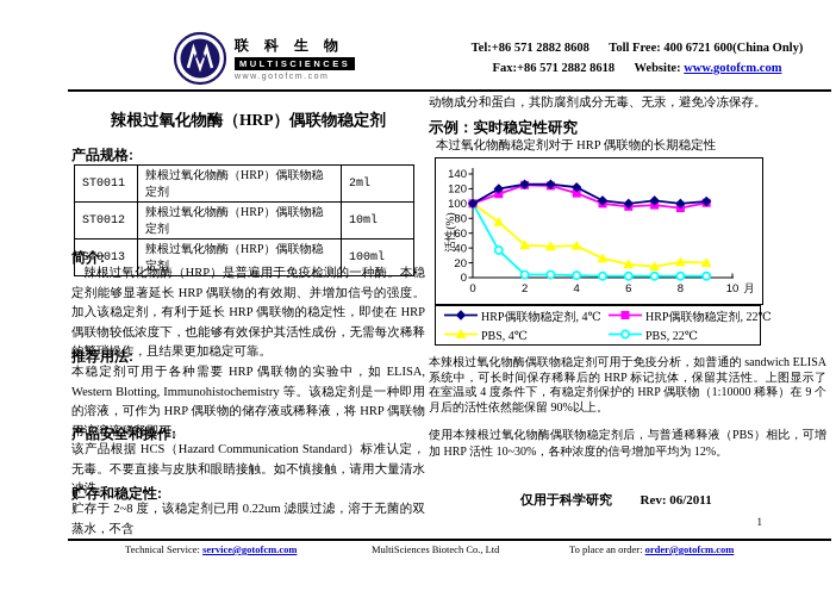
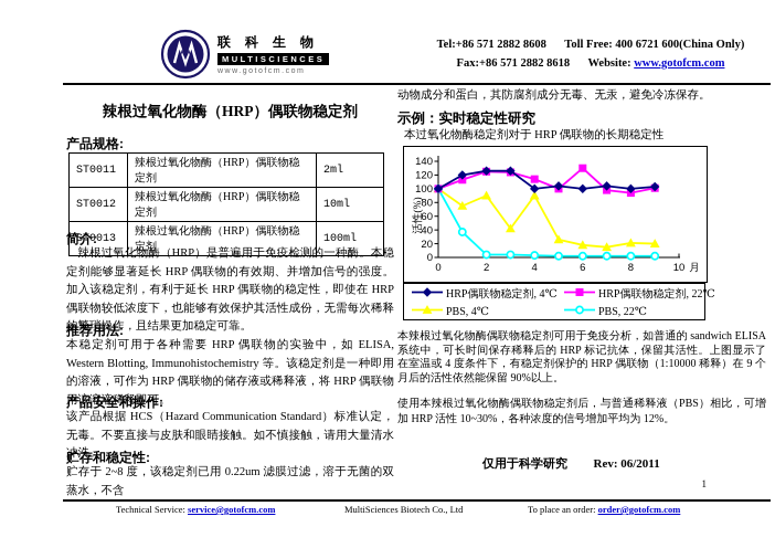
PBS, 4℃/2: 40 -> 90
HRP偶联物稳定剂, 4℃/4: 120 -> 100
PBS, 4℃/4: 40 -> 90
HRP偶联物稳定剂, 22℃/6: 100 -> 130
